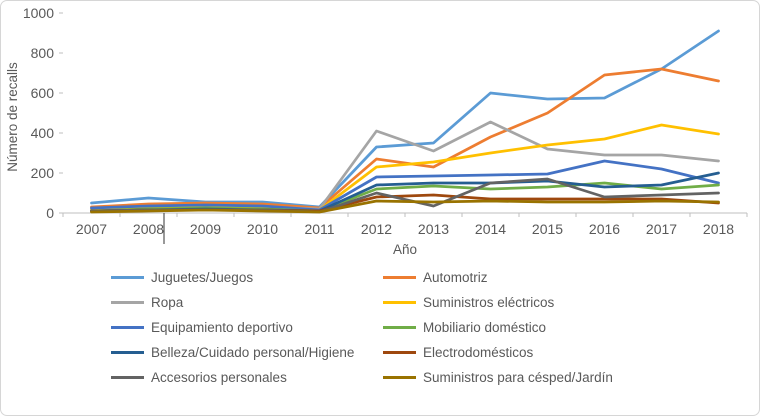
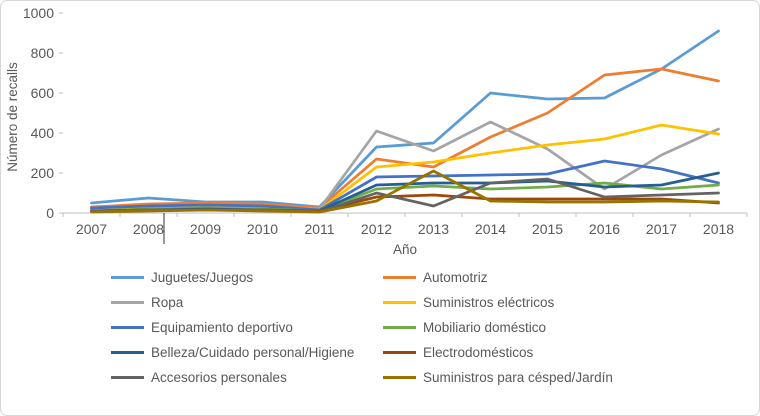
Suministros para césped/Jardín/2013: 60 -> 210
Ropa/2016: 290 -> 120
Ropa/2018: 260 -> 420
